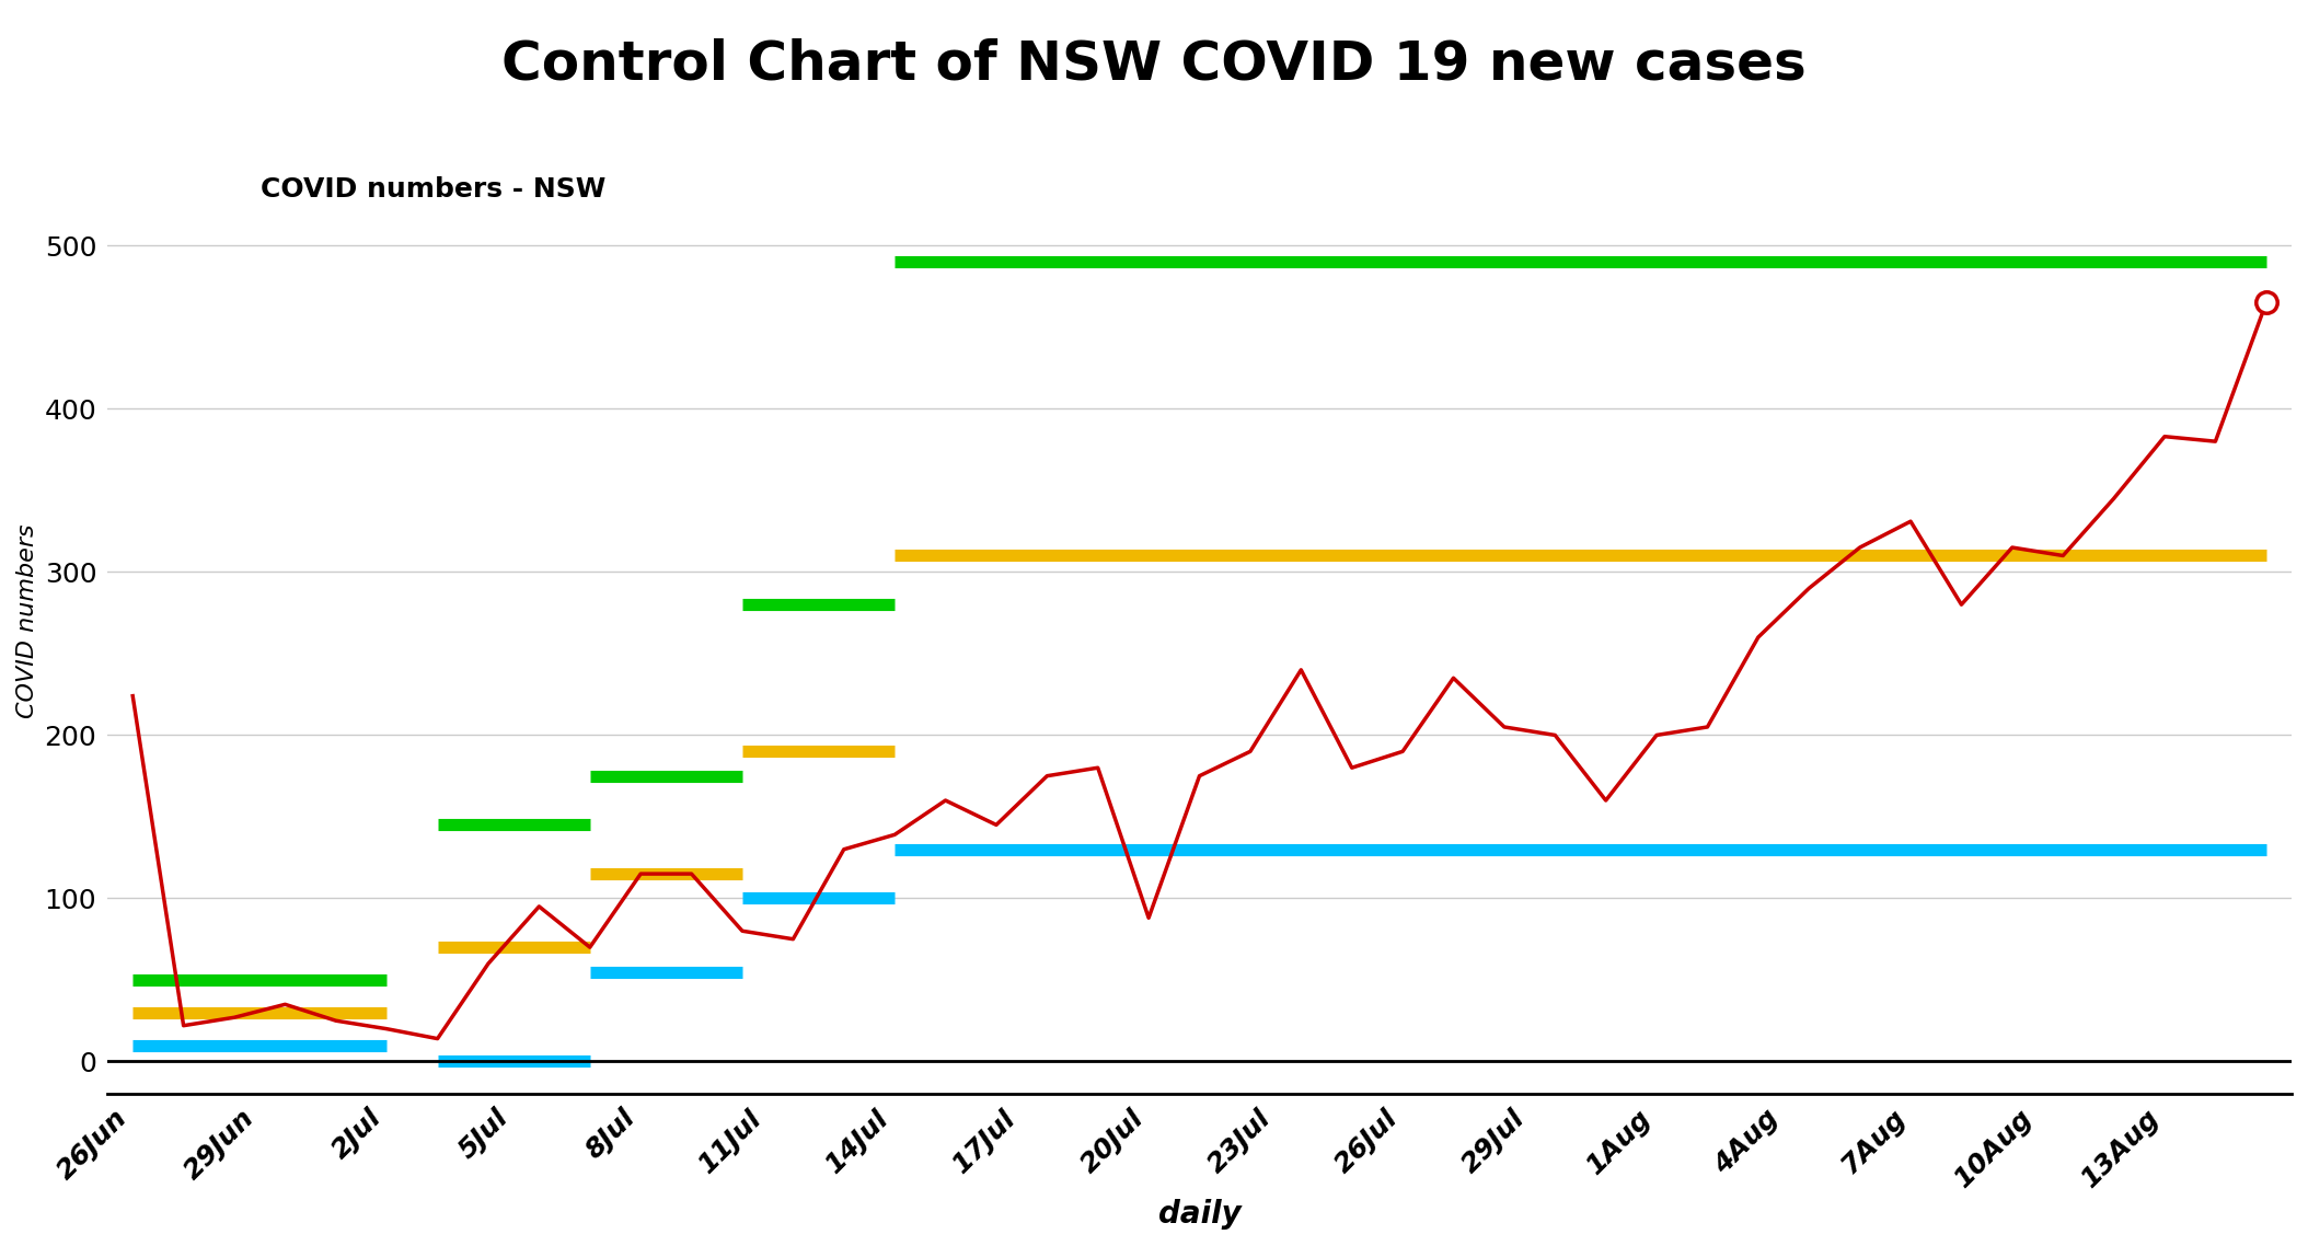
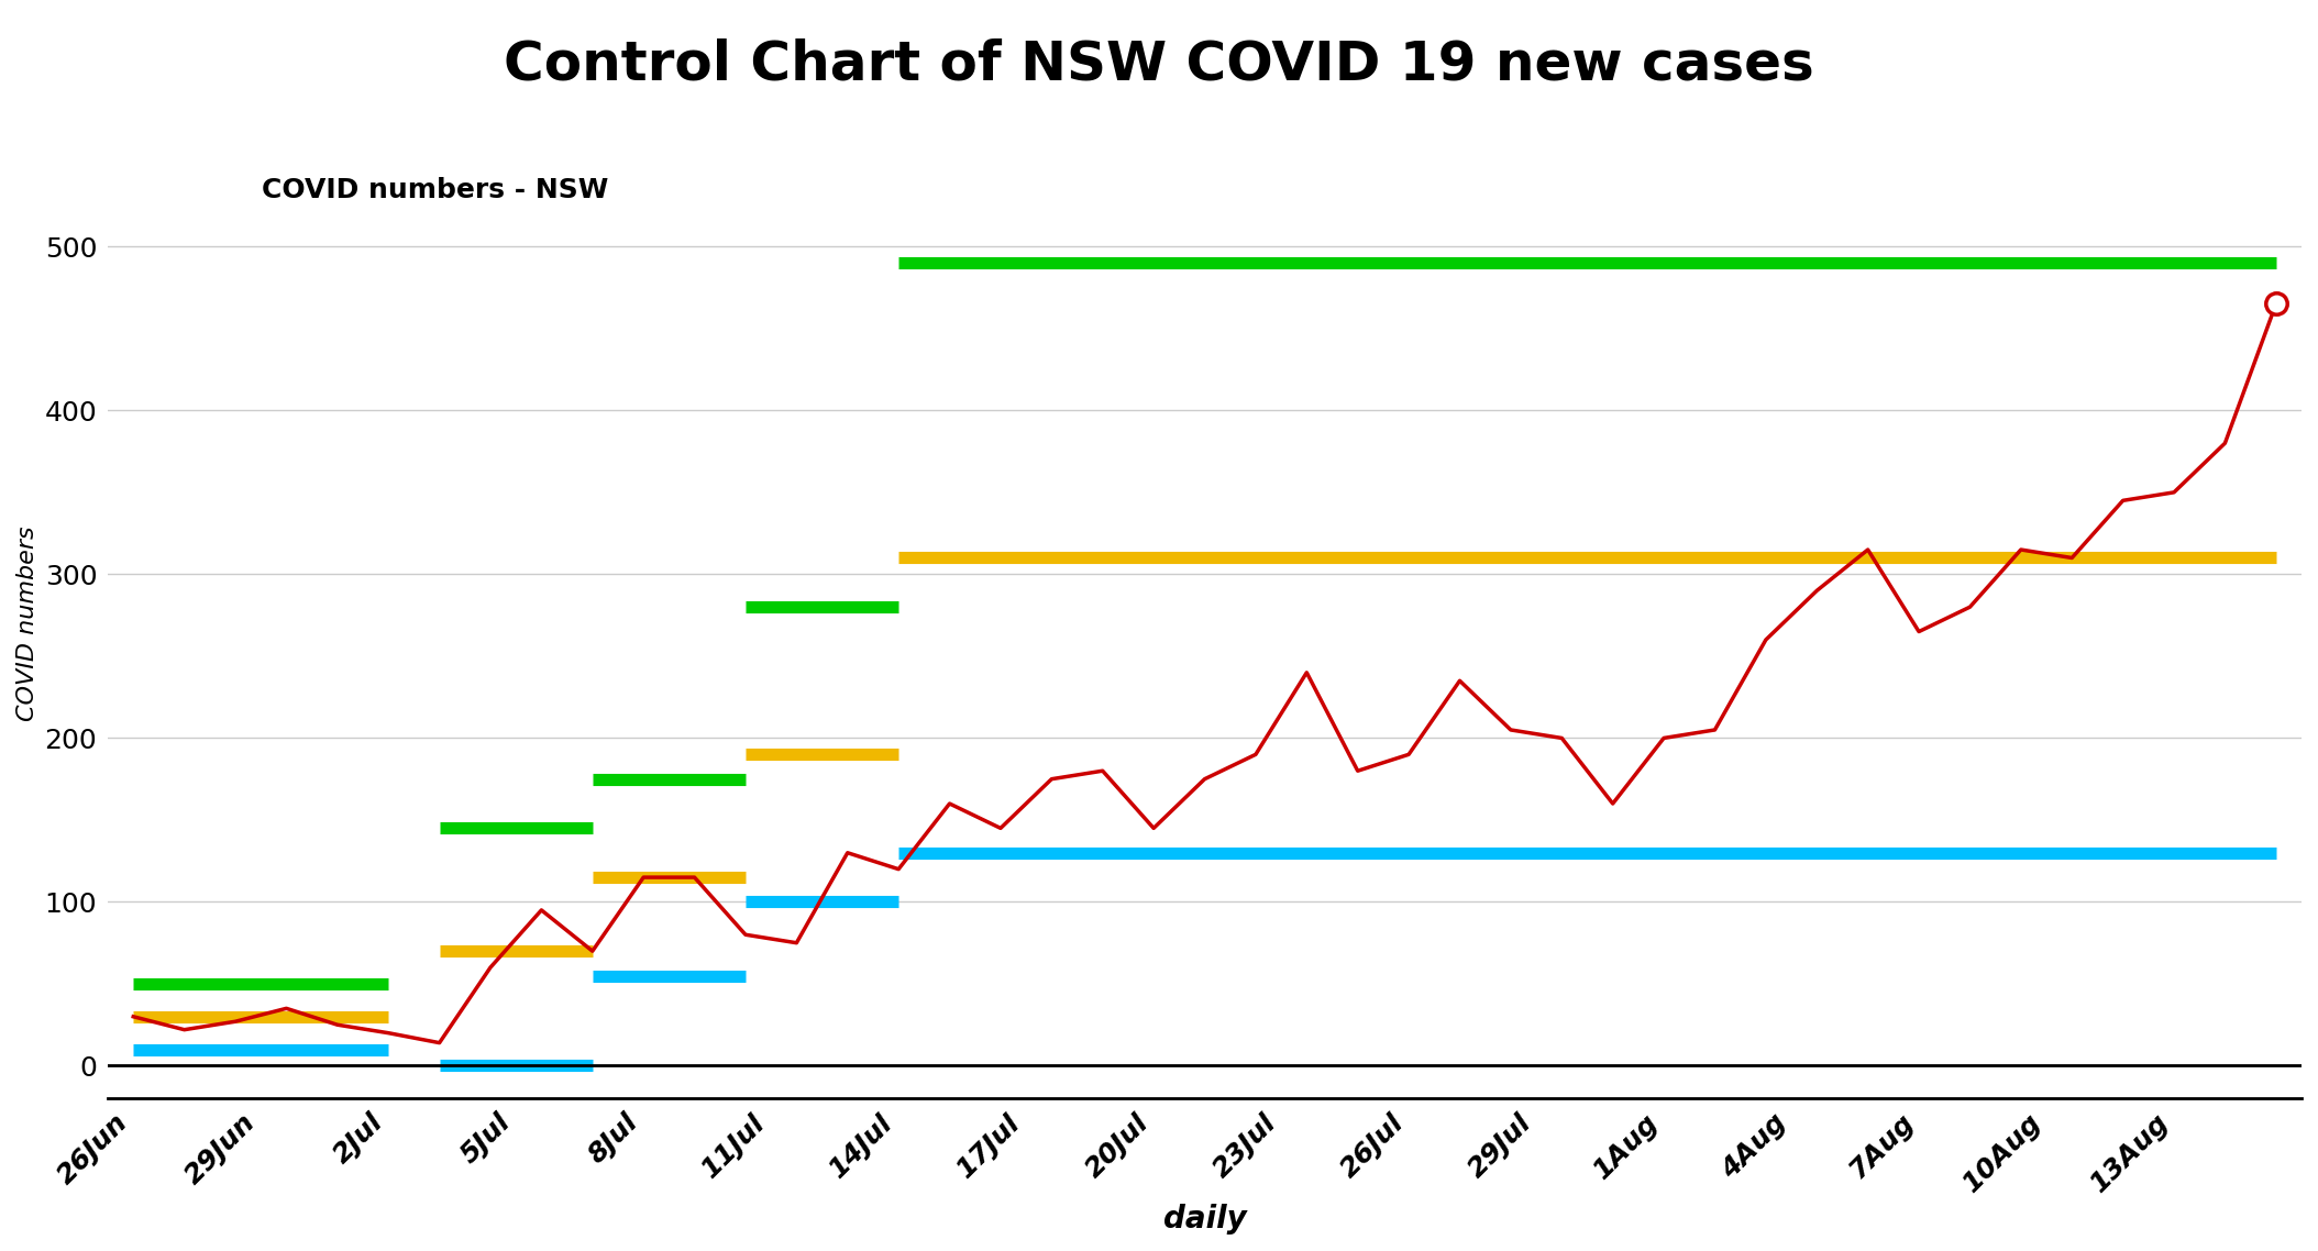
26Jun: 224 -> 30
14Jul: 139 -> 120
20Jul: 88 -> 145
7Aug: 331 -> 265
13Aug: 383 -> 350
